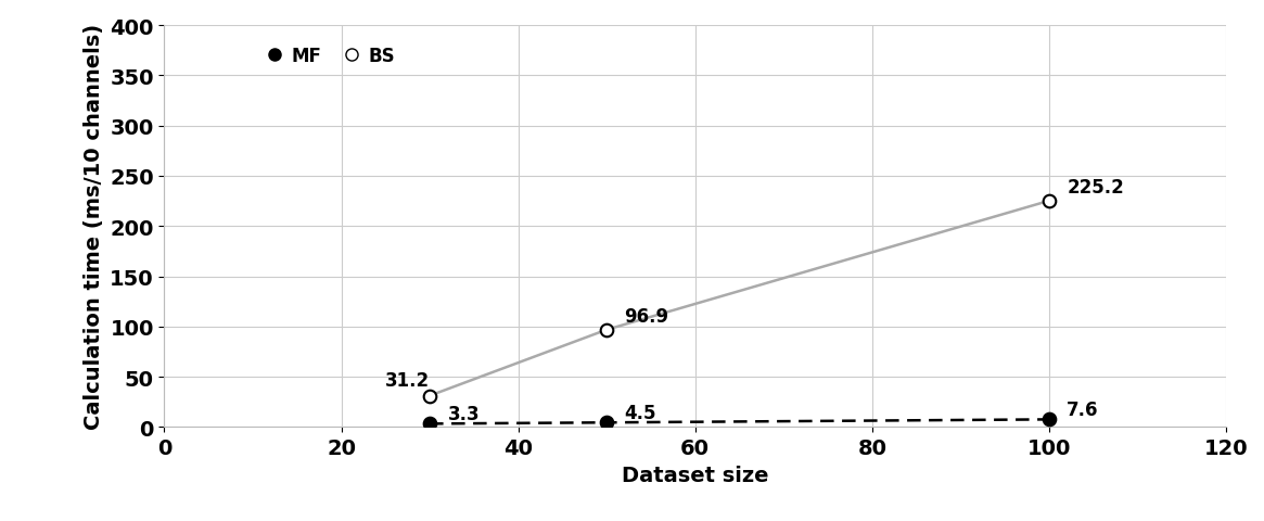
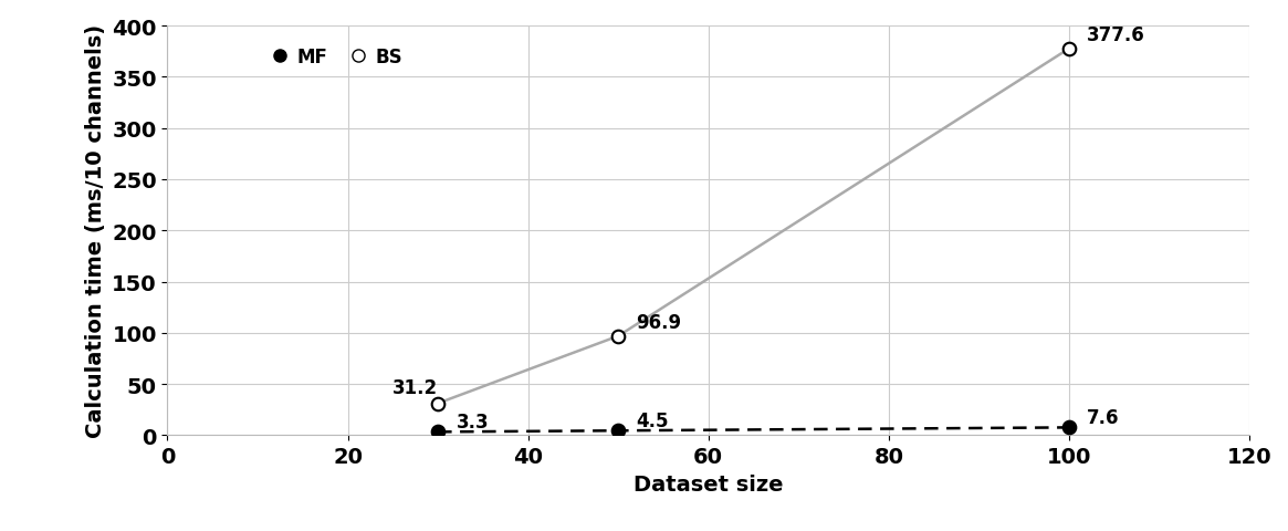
BS/100: 225.2 -> 377.6
